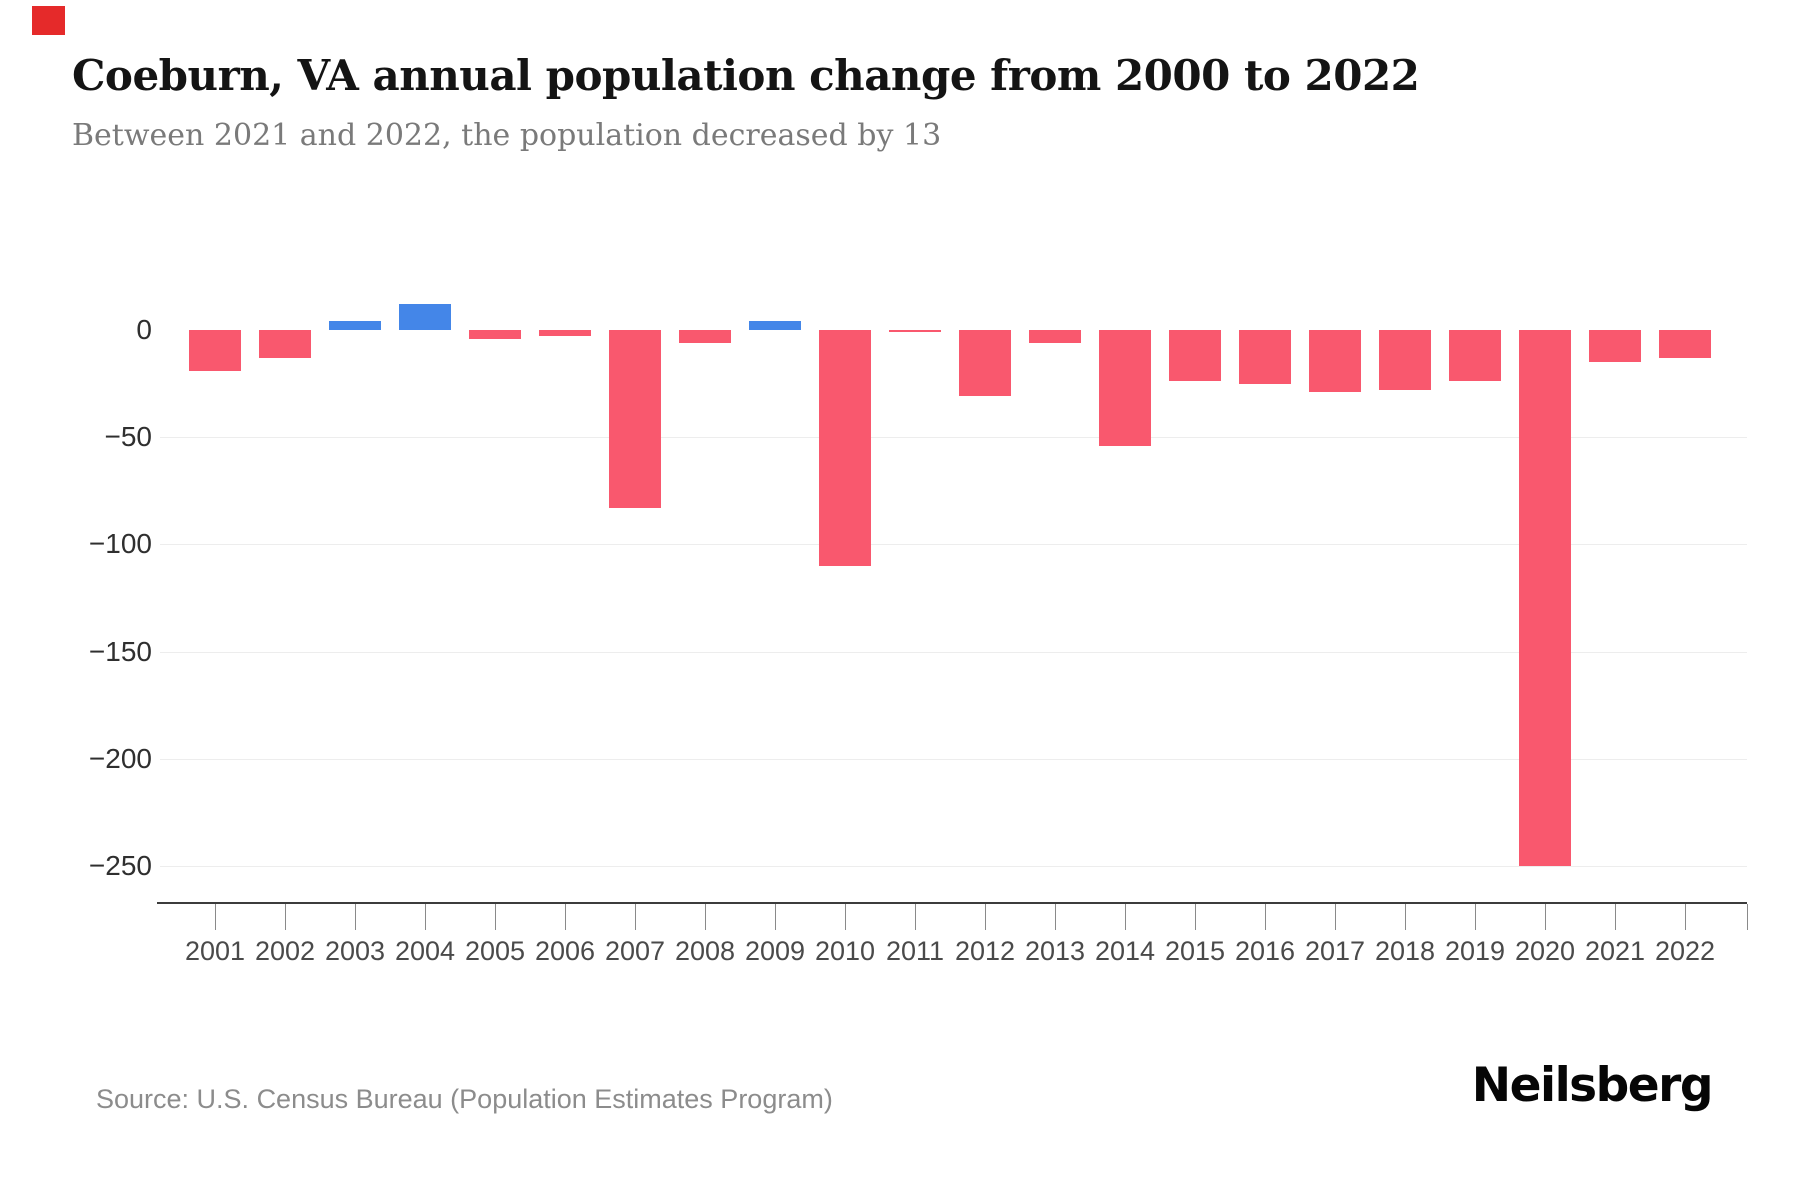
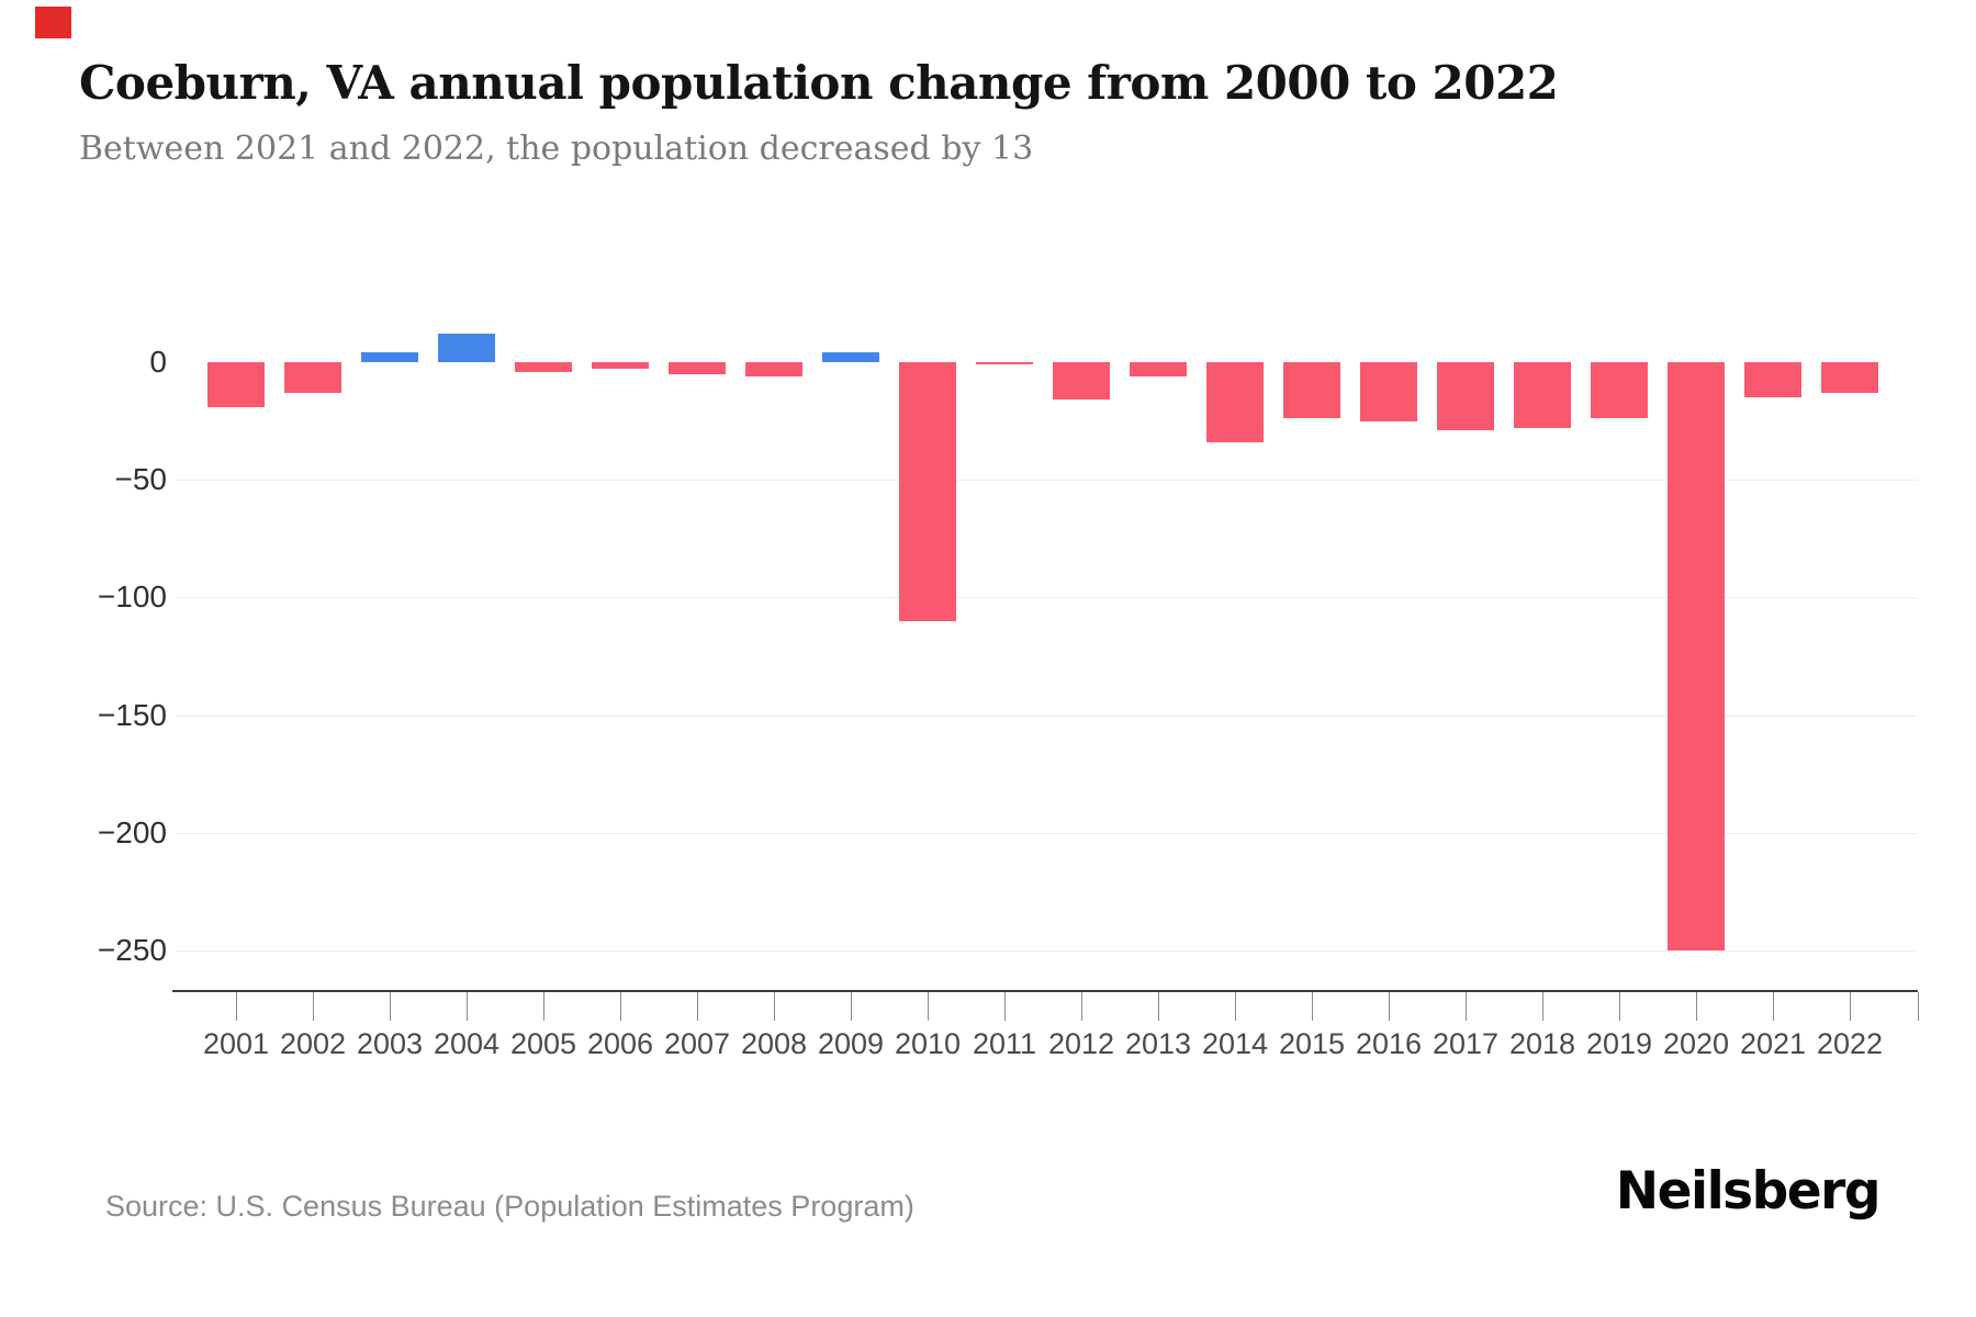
2007: -83 -> -5
2012: -31 -> -16
2014: -54 -> -34
